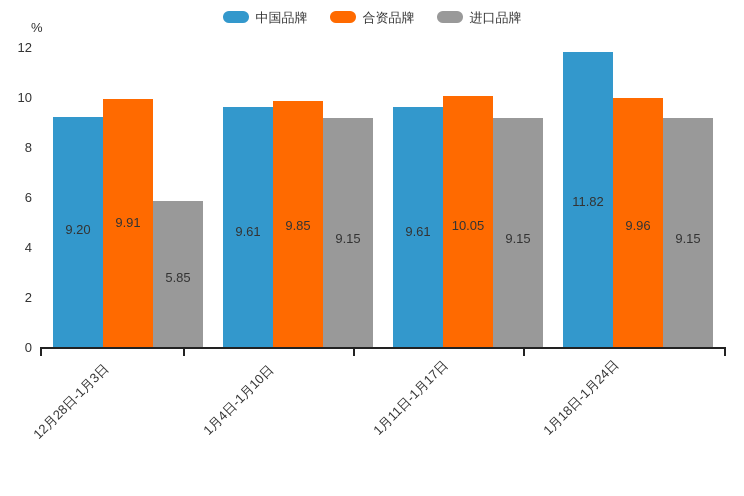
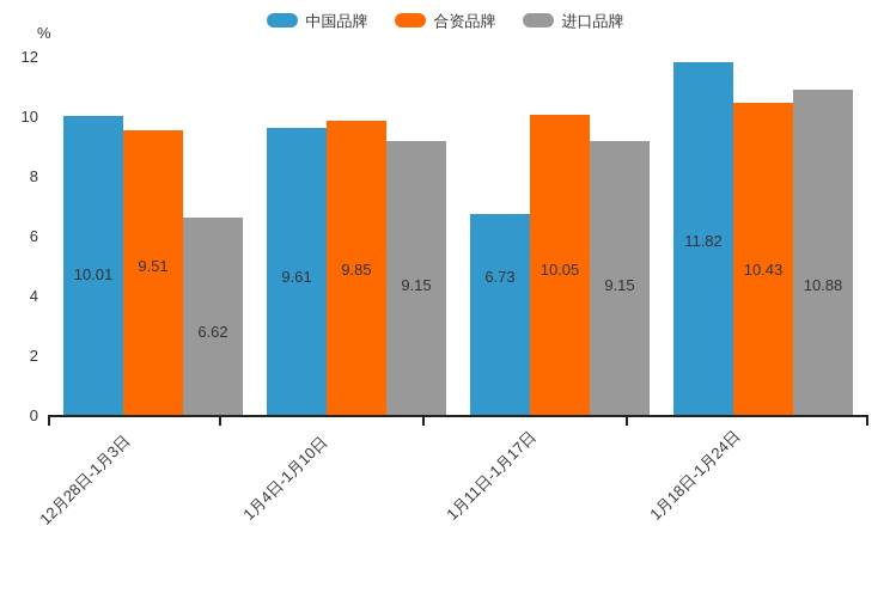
中国品牌/12月28日-1月3日: 9.20 -> 10.01
合资品牌/12月28日-1月3日: 9.91 -> 9.51
进口品牌/12月28日-1月3日: 5.85 -> 6.62
中国品牌/1月11日-1月17日: 9.61 -> 6.73
合资品牌/1月18日-1月24日: 9.96 -> 10.43
进口品牌/1月18日-1月24日: 9.15 -> 10.88
